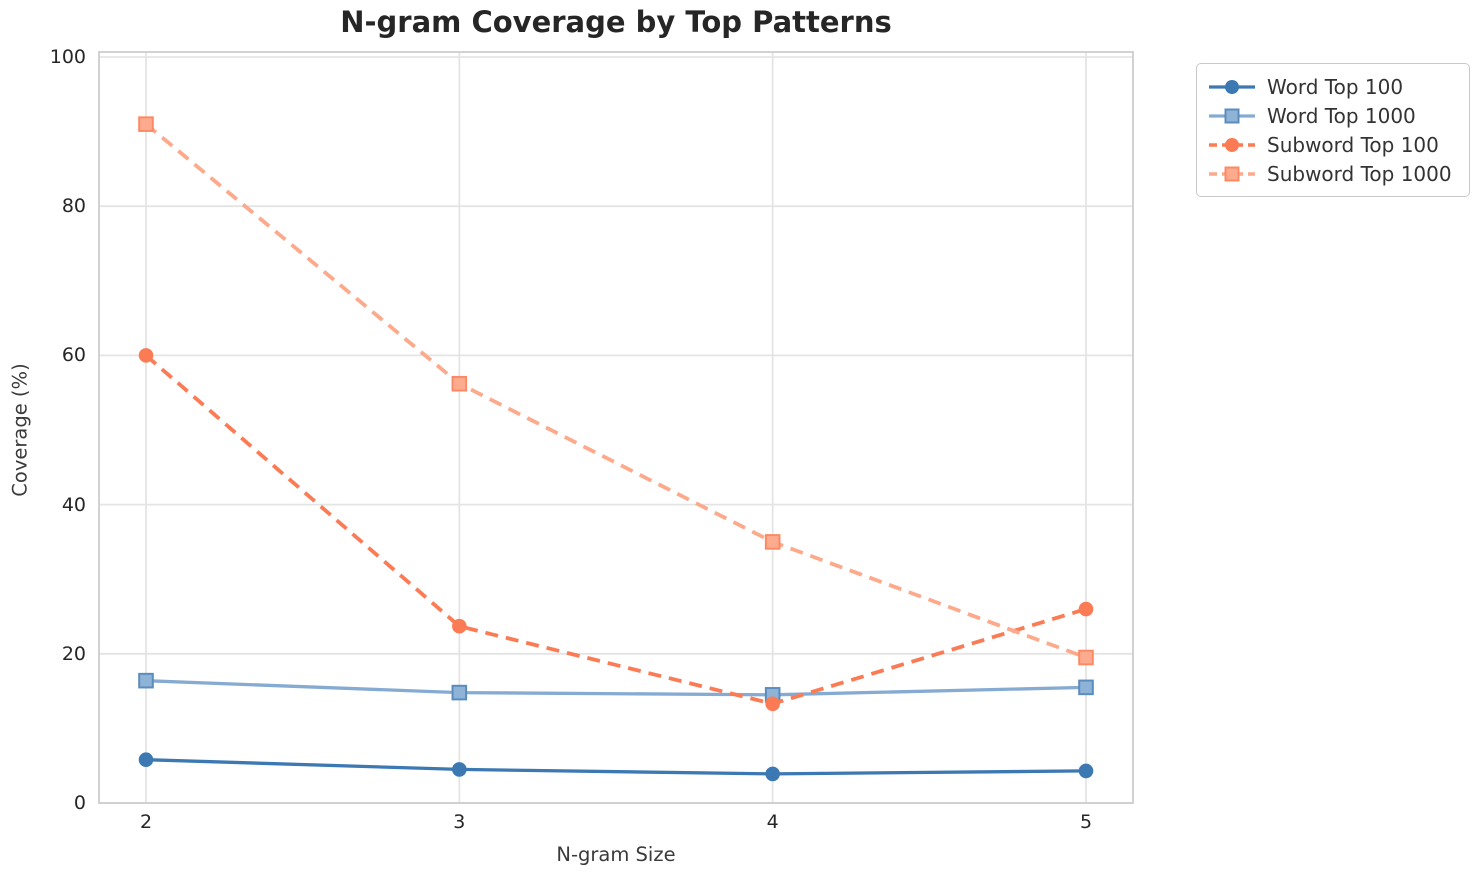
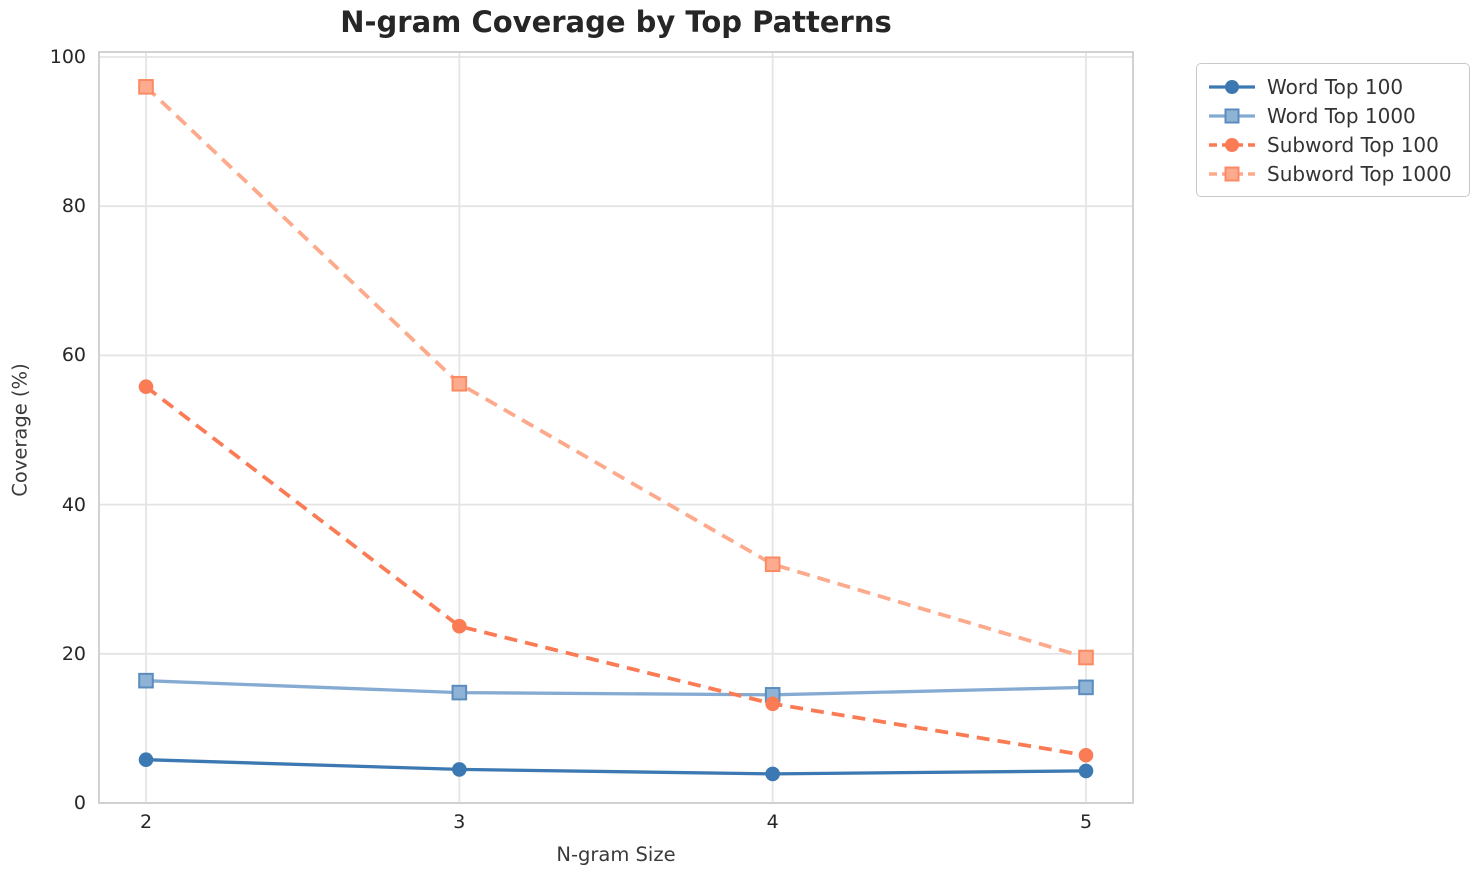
Subword Top 100/2: 60 -> 56
Subword Top 1000/2: 91 -> 96
Subword Top 1000/4: 35 -> 32
Subword Top 100/5: 26 -> 6
